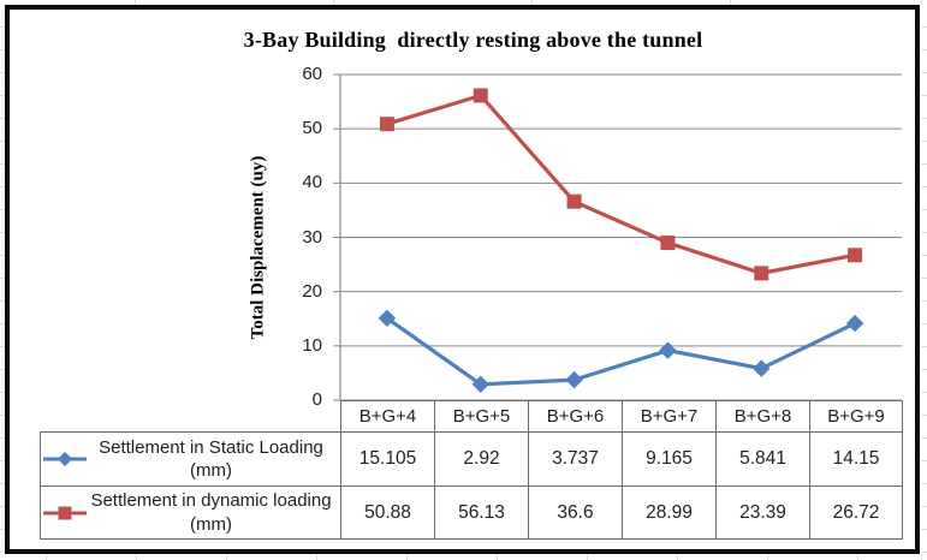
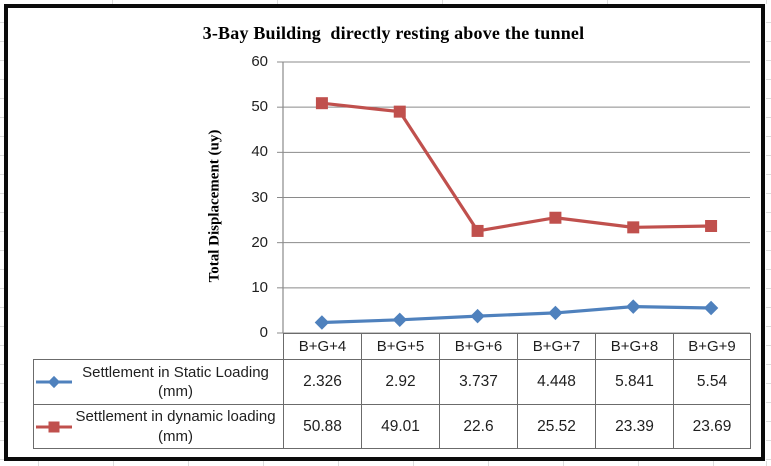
Settlement in Static Loading (mm)/B+G+4: 15.105 -> 2.326
Settlement in dynamic loading (mm)/B+G+5: 56.13 -> 49.01
Settlement in dynamic loading (mm)/B+G+6: 36.6 -> 22.6
Settlement in Static Loading (mm)/B+G+7: 9.165 -> 4.448
Settlement in dynamic loading (mm)/B+G+7: 28.99 -> 25.52
Settlement in Static Loading (mm)/B+G+9: 14.15 -> 5.54
Settlement in dynamic loading (mm)/B+G+9: 26.72 -> 23.69
